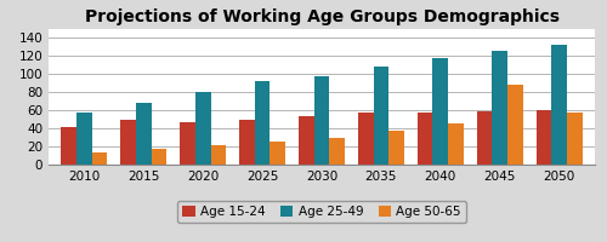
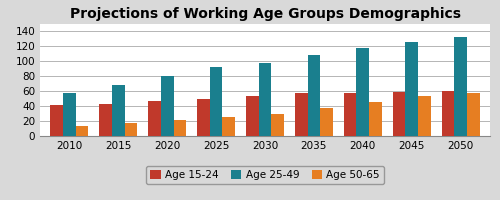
Age 15-24/2015: 50 -> 43
Age 50-65/2045: 88 -> 53
